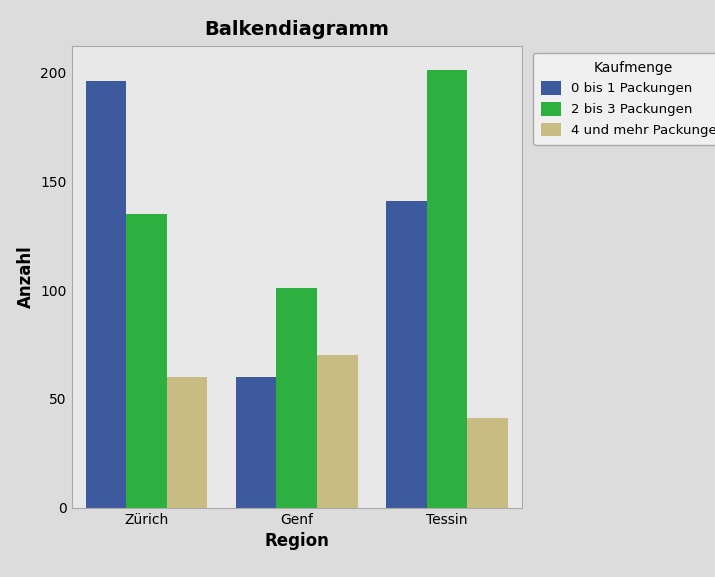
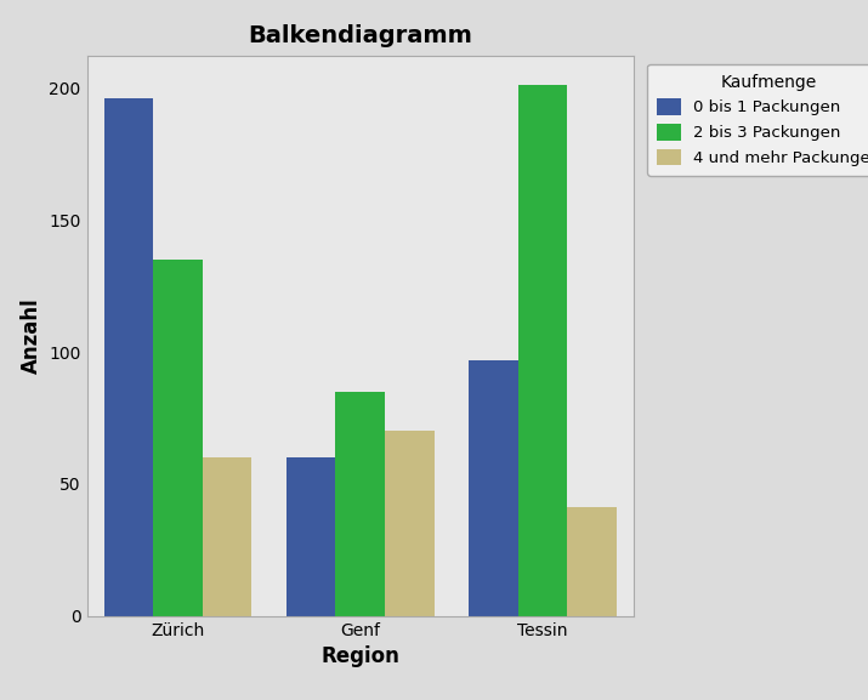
2 bis 3 Packungen/Genf: 101 -> 85
0 bis 1 Packungen/Tessin: 141 -> 97
